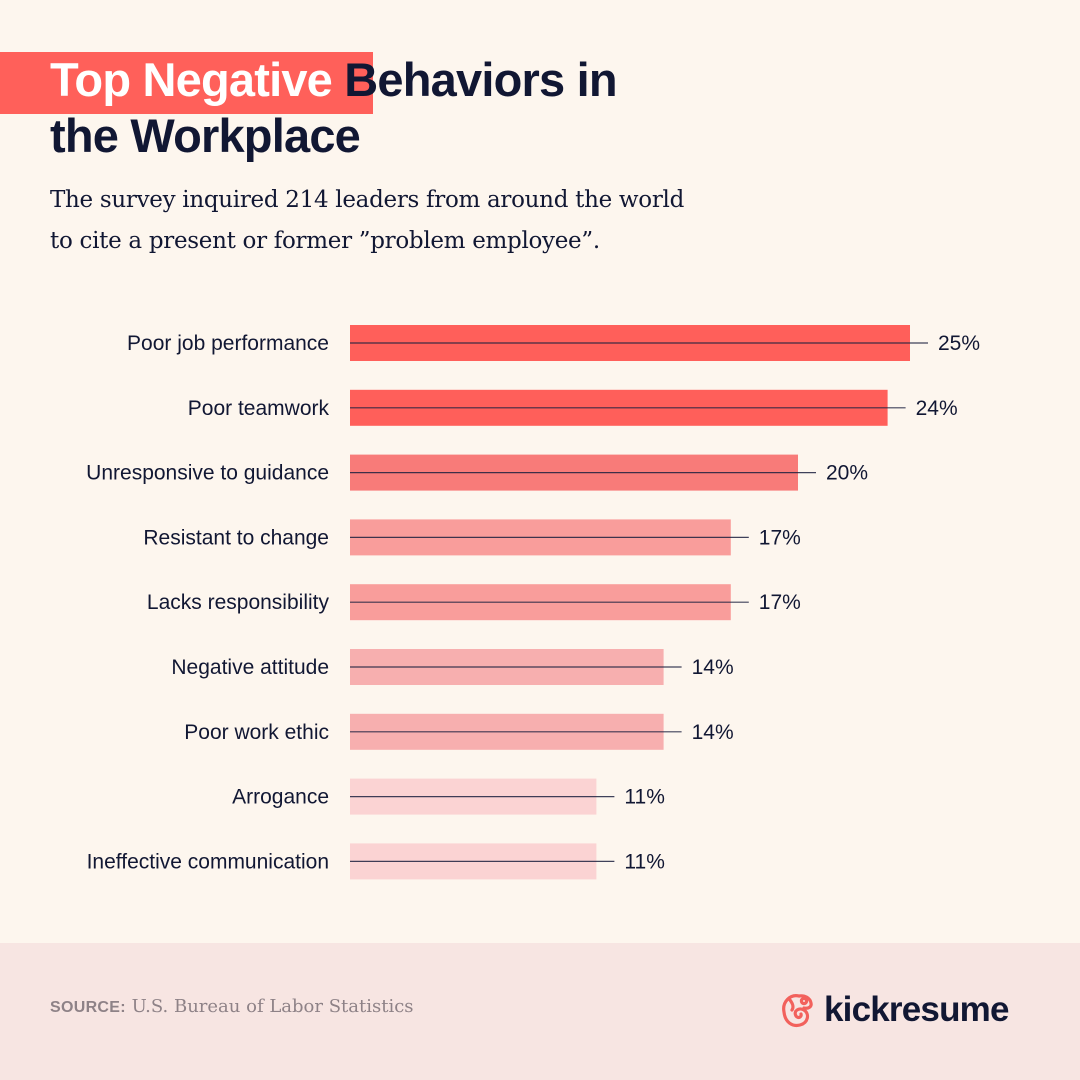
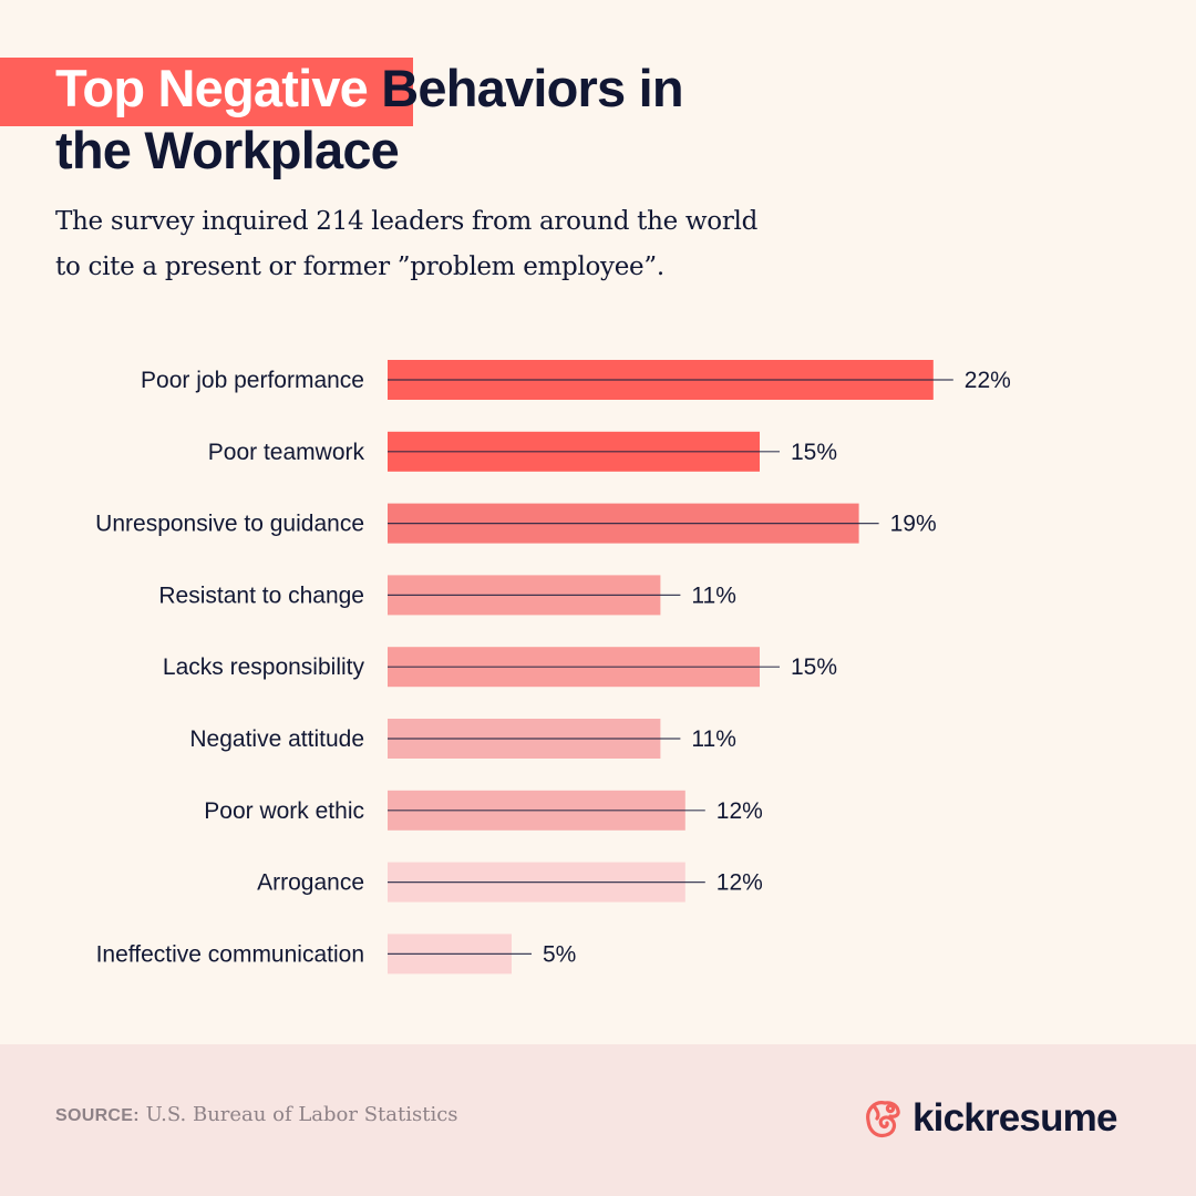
Poor job performance: 25% -> 22%
Poor teamwork: 24% -> 15%
Unresponsive to guidance: 20% -> 19%
Resistant to change: 17% -> 11%
Lacks responsibility: 17% -> 15%
Negative attitude: 14% -> 11%
Poor work ethic: 14% -> 12%
Arrogance: 11% -> 12%
Ineffective communication: 11% -> 5%
